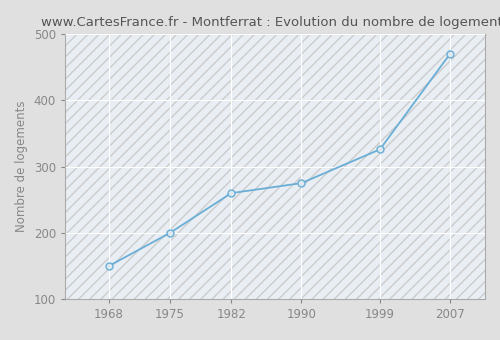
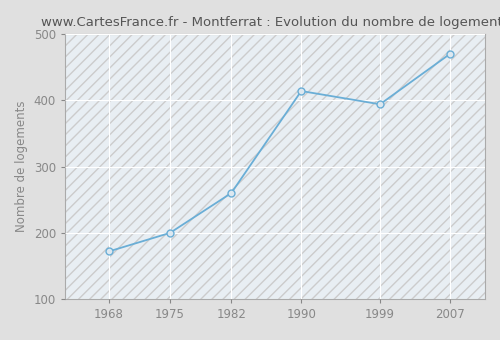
1968: 150 -> 172
1990: 275 -> 414
1999: 326 -> 394
